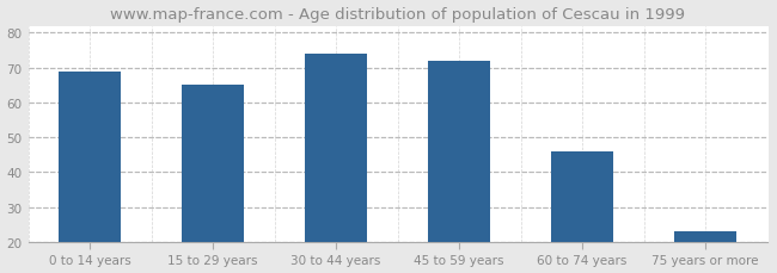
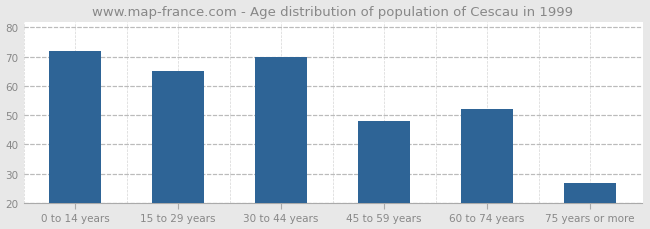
0 to 14 years: 69 -> 72
30 to 44 years: 74 -> 70
45 to 59 years: 72 -> 48
60 to 74 years: 46 -> 52
75 years or more: 23 -> 27
